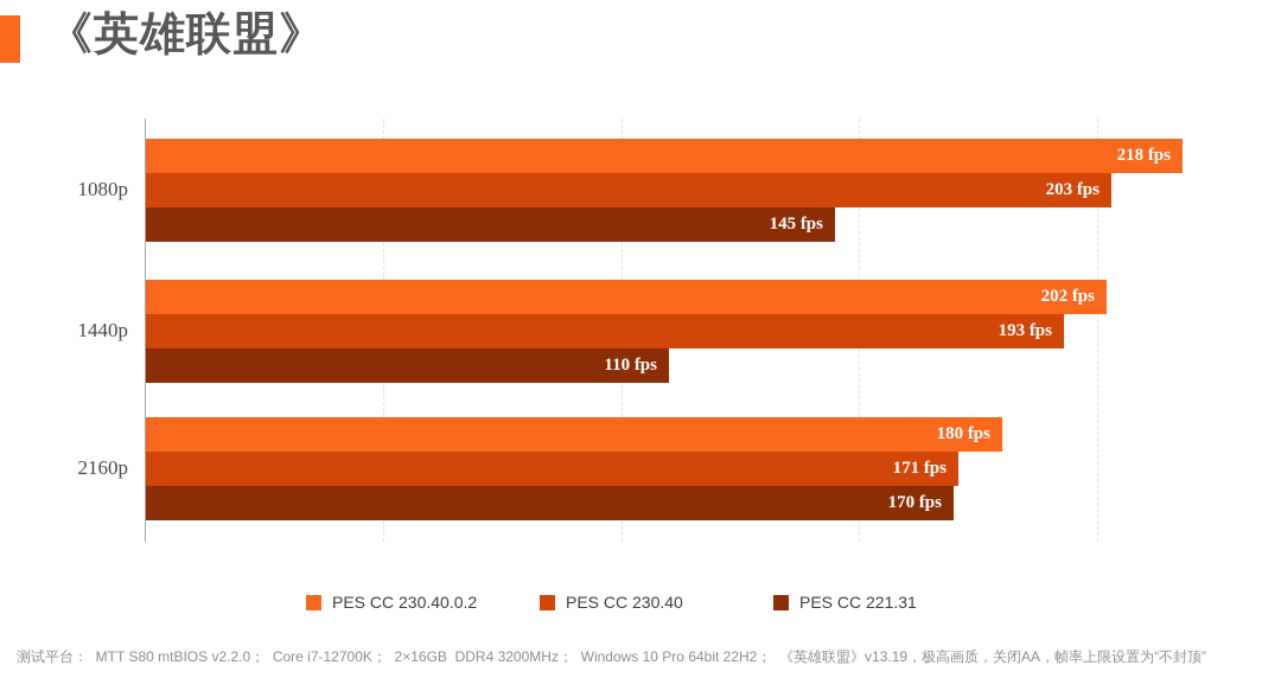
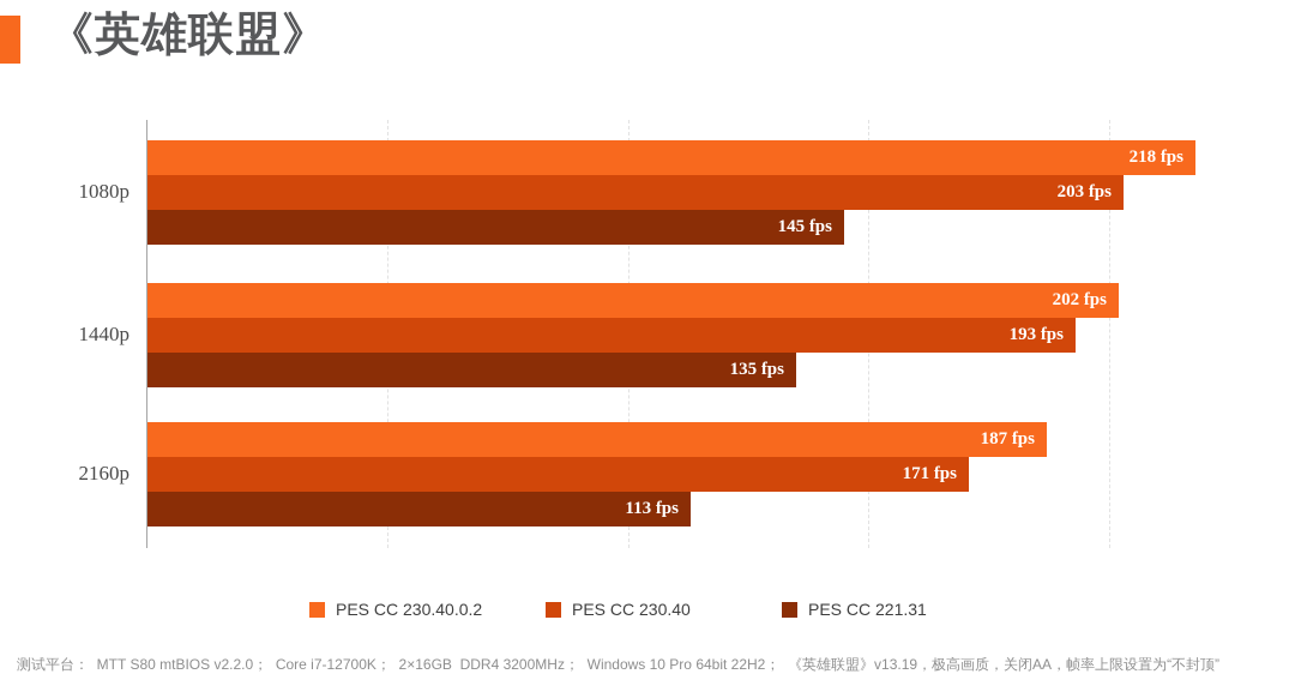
PES CC 221.31/1440p: 110 -> 135
PES CC 230.40.0.2/2160p: 180 -> 187
PES CC 221.31/2160p: 170 -> 113
